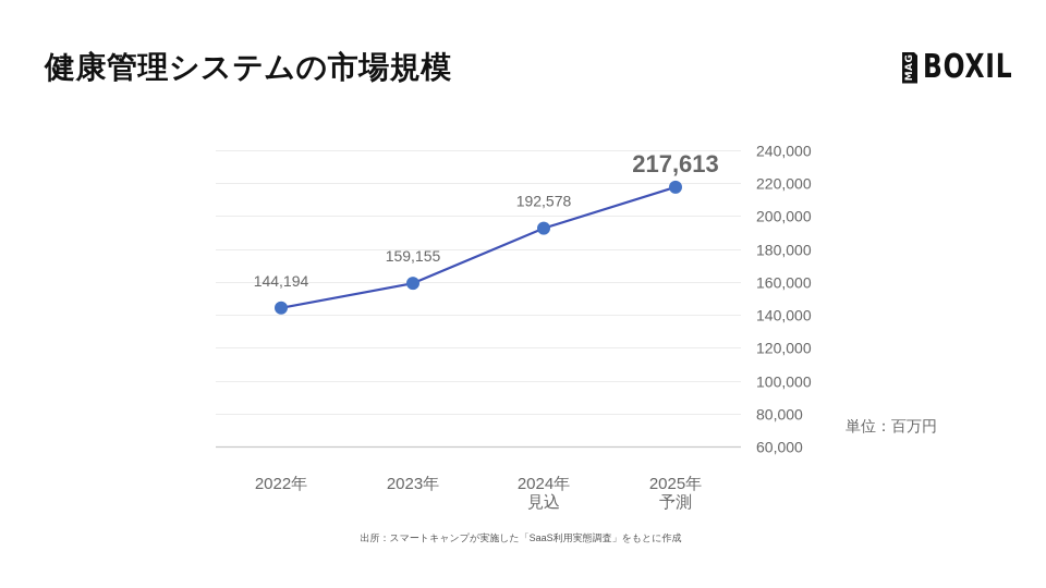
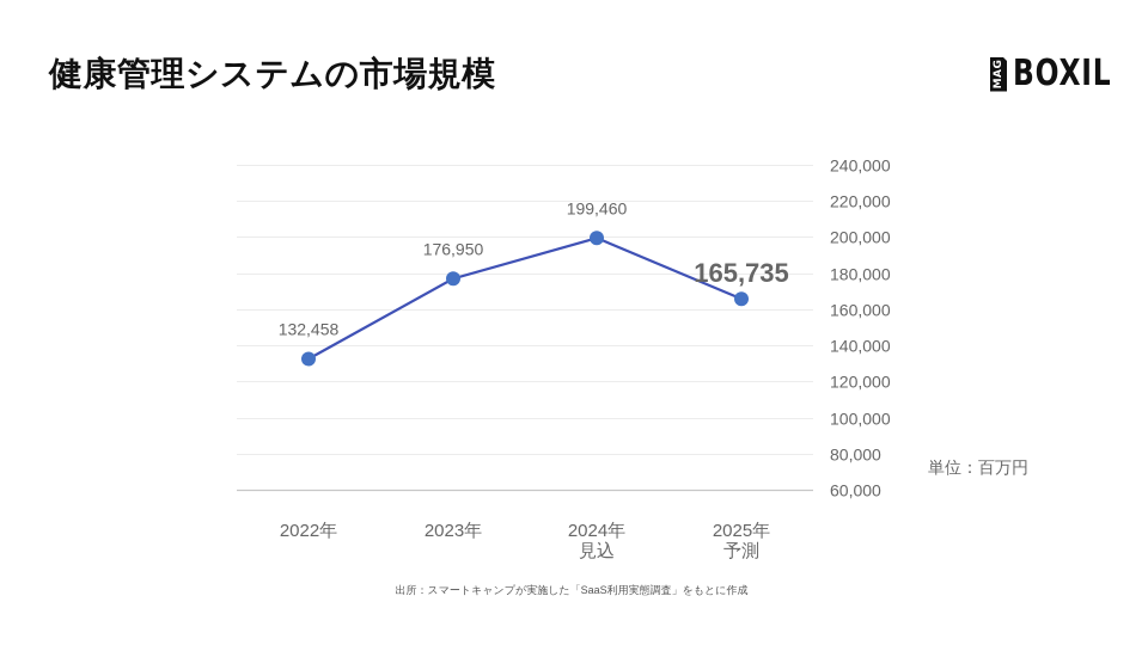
2022年: 144,194 -> 132,458
2023年: 159,155 -> 176,950
2024年 見込: 192,578 -> 199,460
2025年 予測: 217,613 -> 165,735
